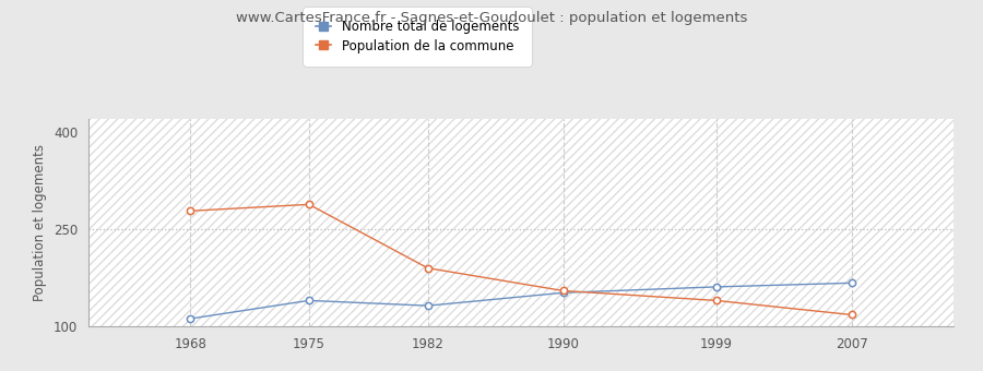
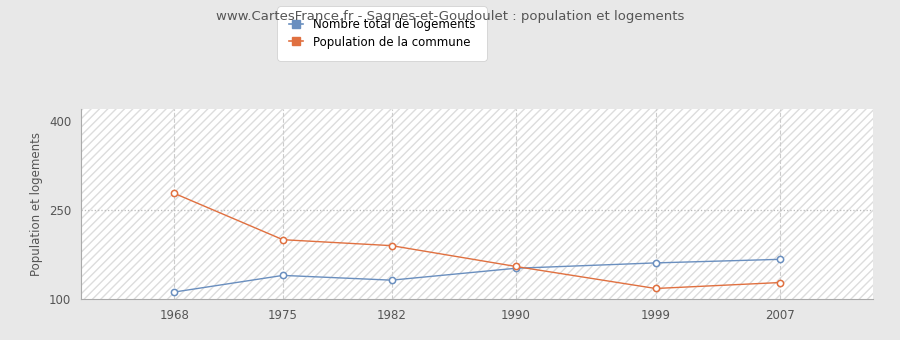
Population de la commune/1975: 288 -> 200
Population de la commune/1999: 140 -> 118
Population de la commune/2007: 118 -> 128
